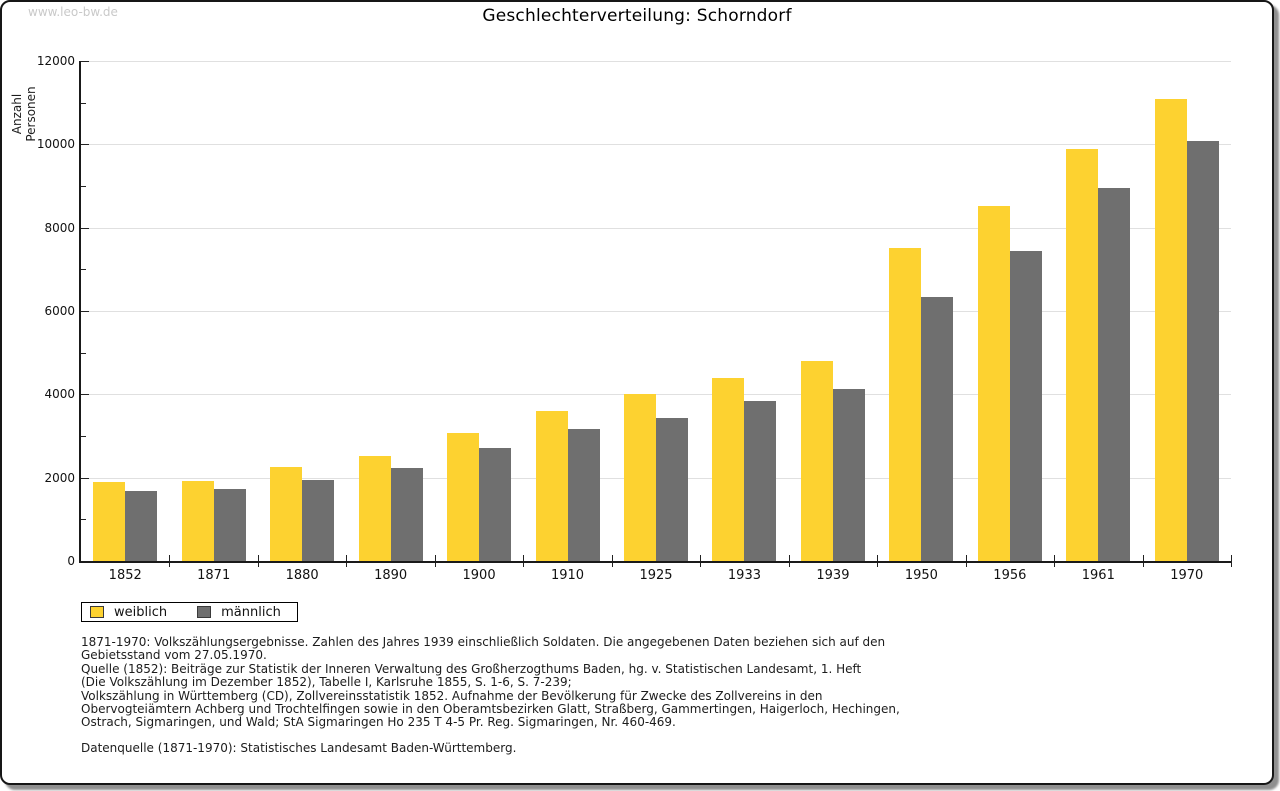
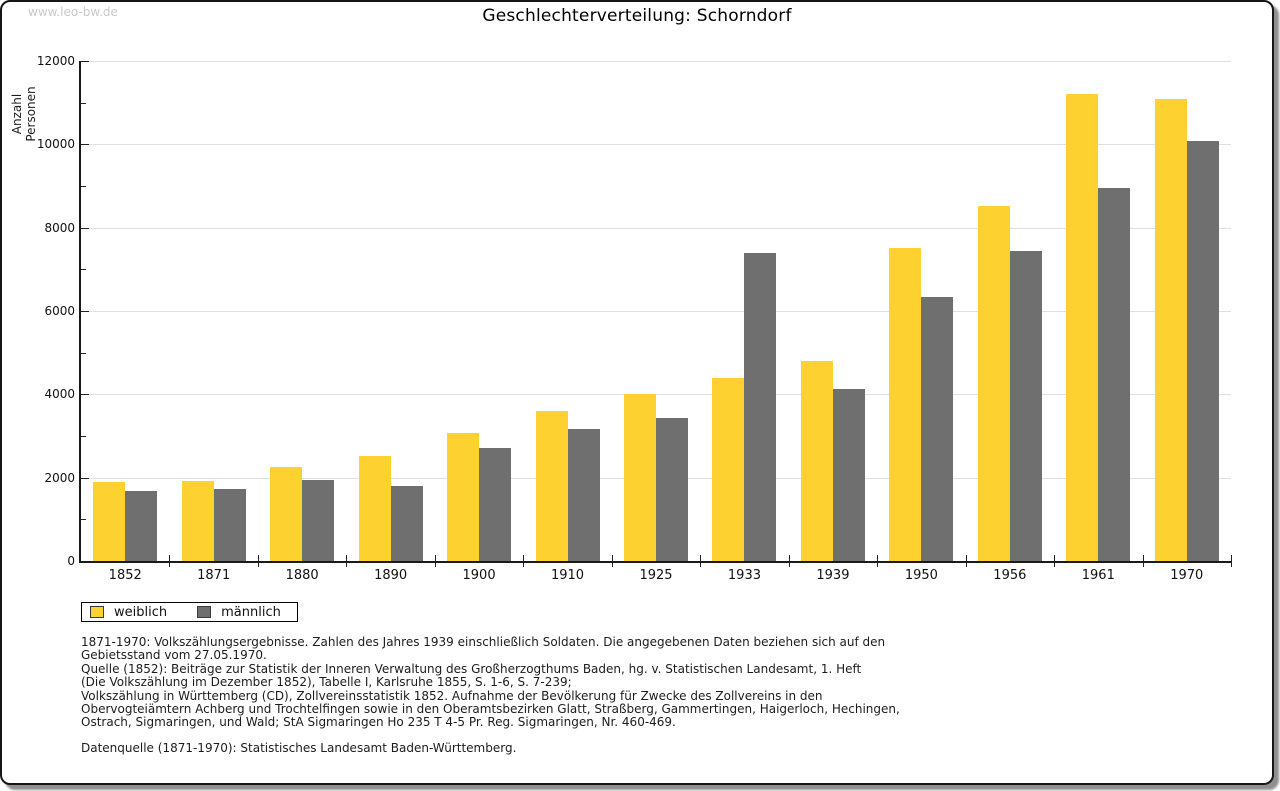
männlich/1890: 2200 -> 1800
männlich/1933: 3800 -> 7400
weiblich/1961: 9900 -> 11200
